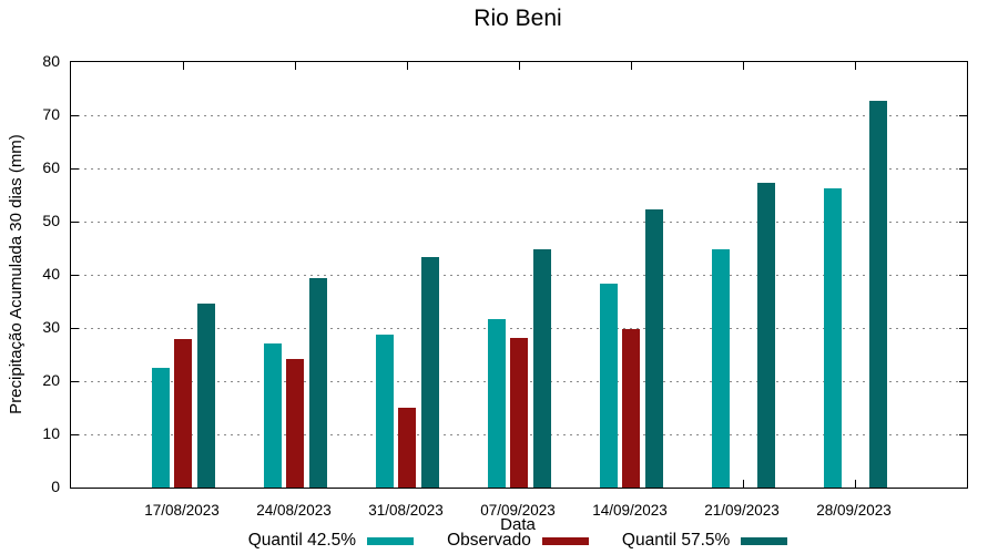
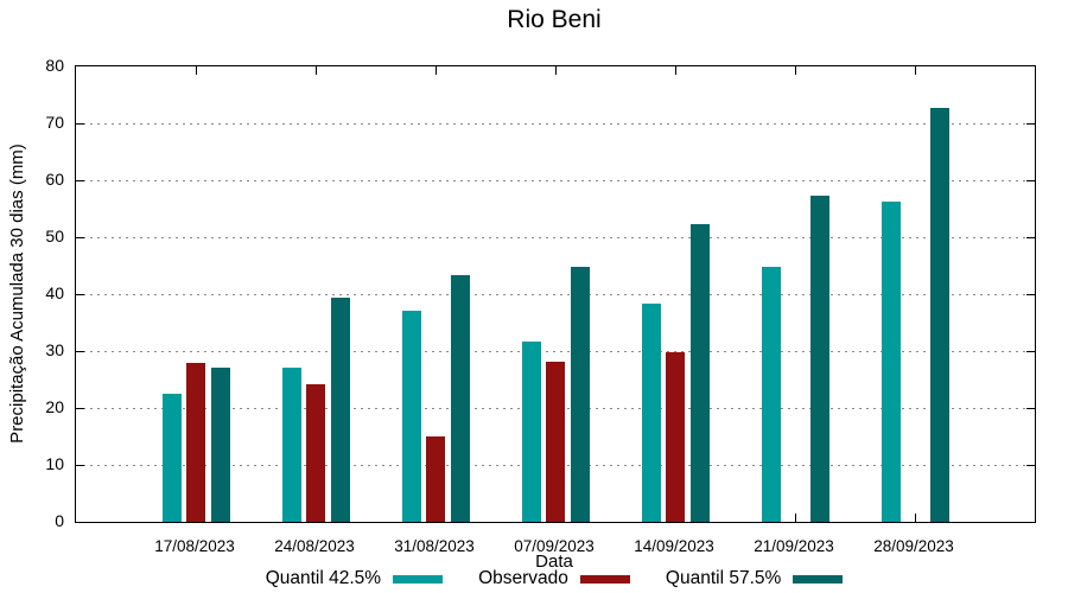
Quantil 57.5%/17/08/2023: 35 -> 27
Quantil 42.5%/31/08/2023: 29 -> 37
